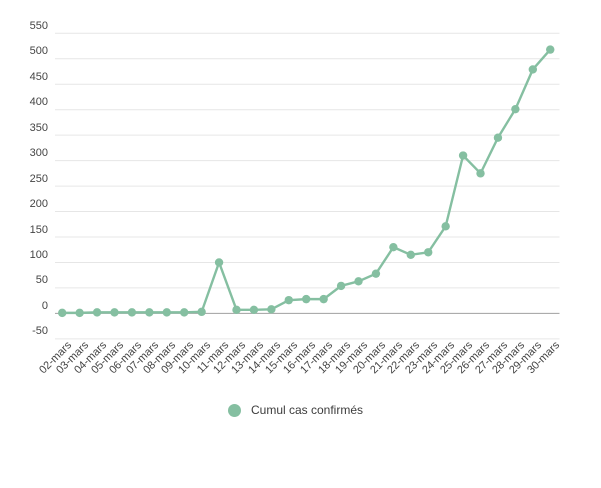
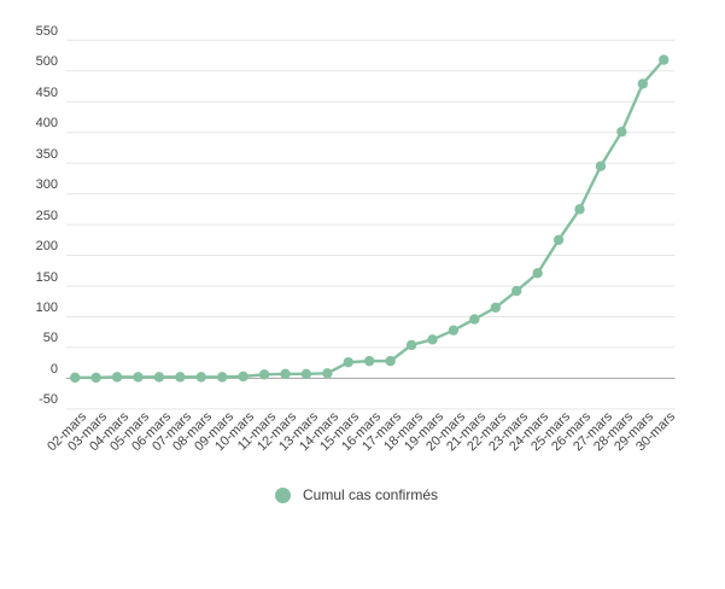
11-mars: 100 -> 10
21-mars: 130 -> 100
23-mars: 120 -> 140
25-mars: 310 -> 220
